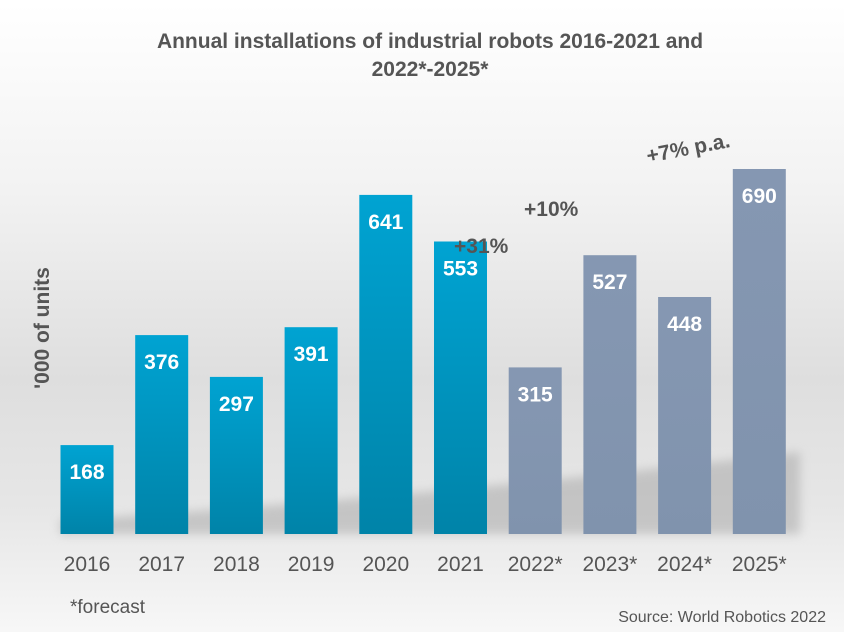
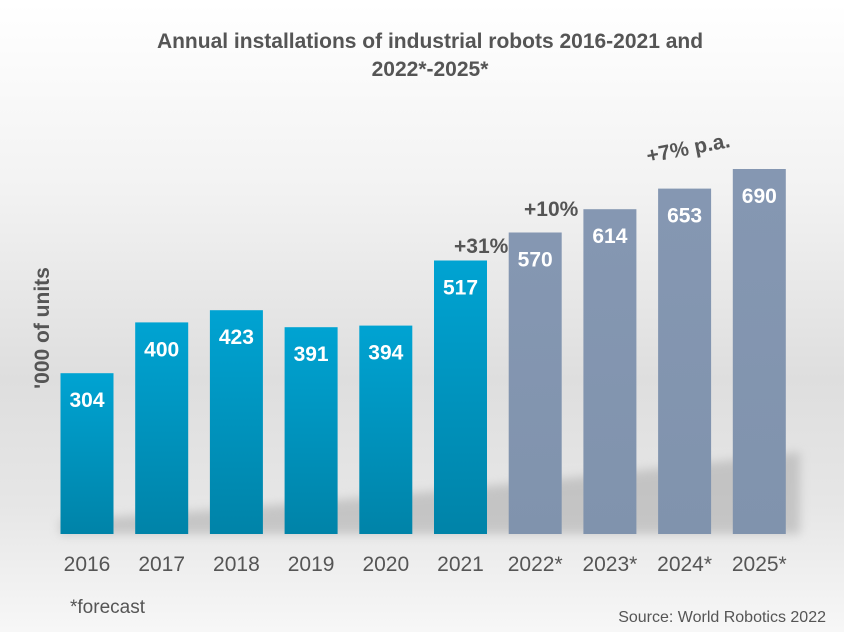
2016: 168 -> 304
2017: 376 -> 400
2018: 297 -> 423
2020: 641 -> 394
2021: 553 -> 517
2022*: 315 -> 570
2023*: 527 -> 614
2024*: 448 -> 653
